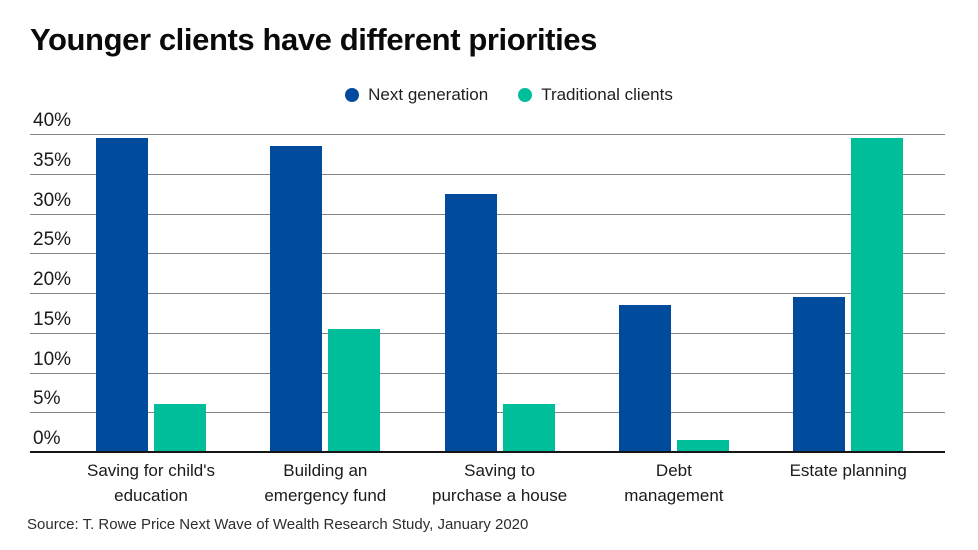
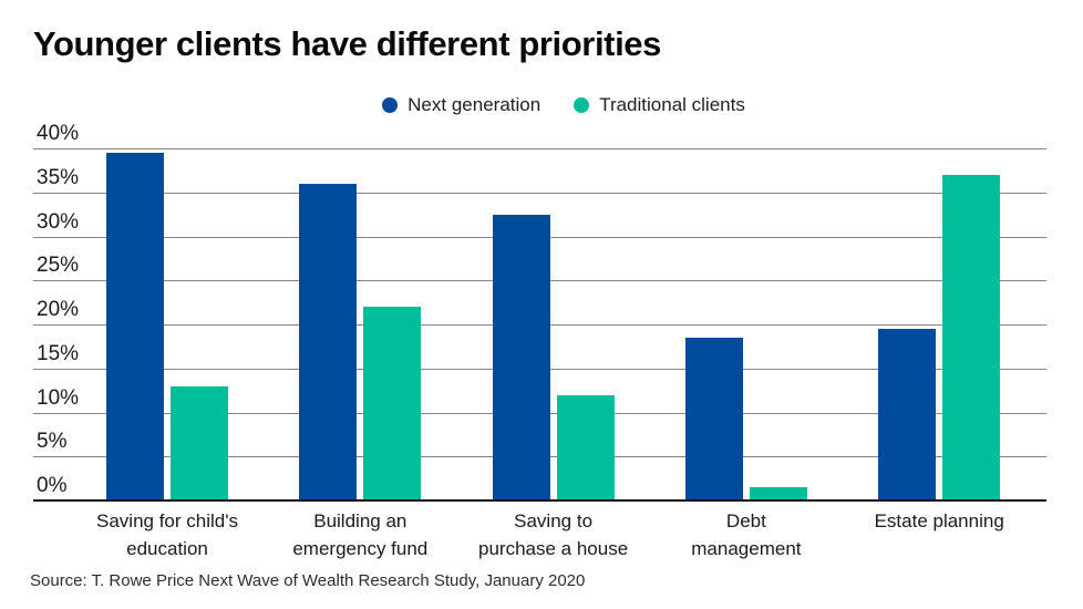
Traditional clients/Saving for child's education: 6% -> 13%
Next generation/Building an emergency fund: 38% -> 36%
Traditional clients/Building an emergency fund: 16% -> 22%
Traditional clients/Saving to purchase a house: 6% -> 12%
Traditional clients/Estate planning: 40% -> 37%
